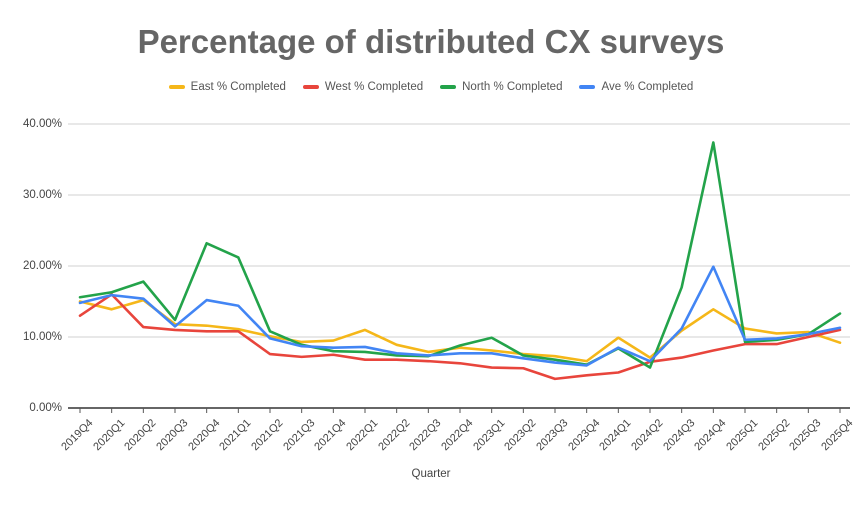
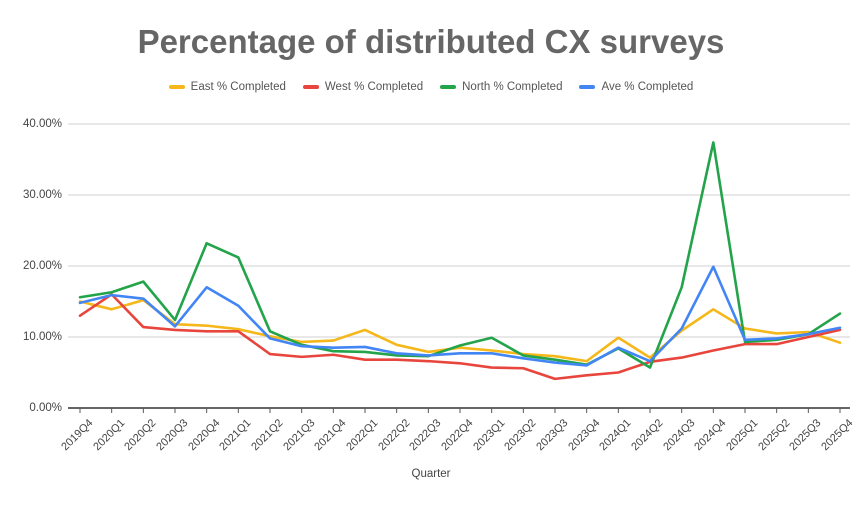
Ave % Completed/2020Q4: 15% -> 17%
